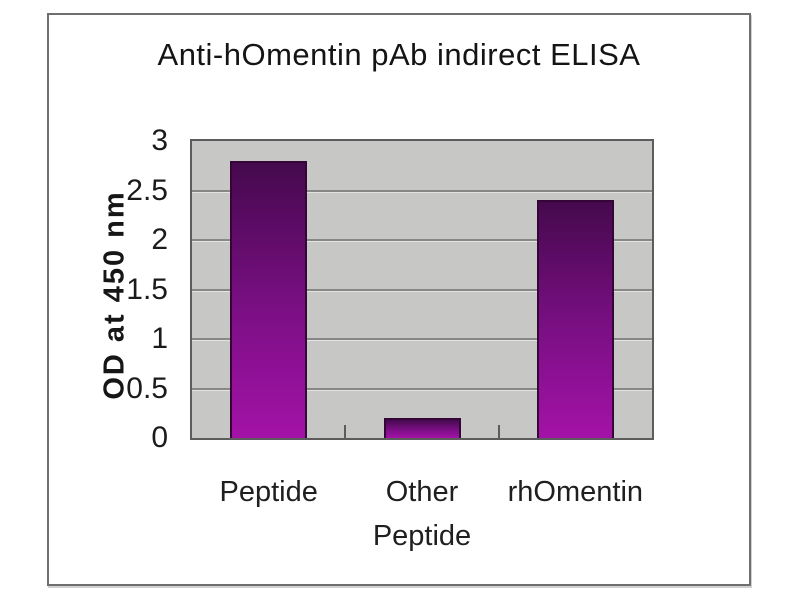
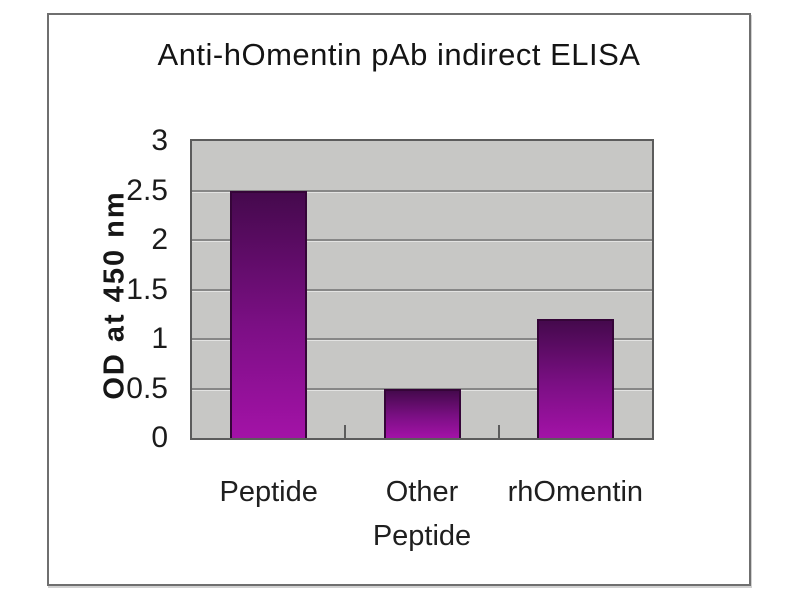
Peptide: 2.8 -> 2.5
Other Peptide: 0.2 -> 0.5
rhOmentin: 2.4 -> 1.2
